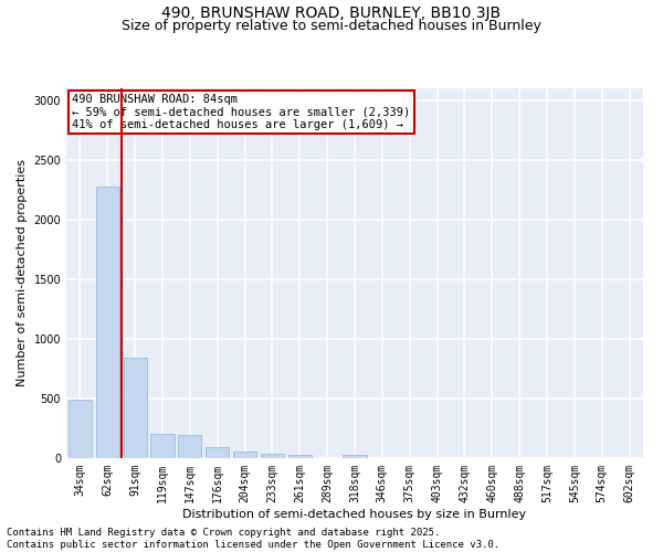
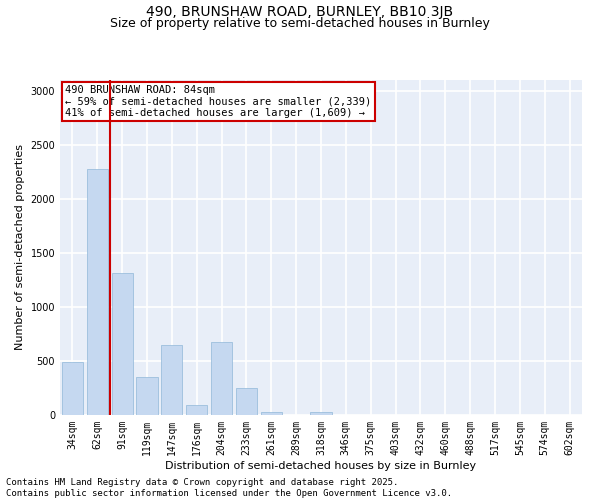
91sqm: 840 -> 1310
119sqm: 200 -> 350
147sqm: 190 -> 650
204sqm: 60 -> 680
233sqm: 40 -> 250
